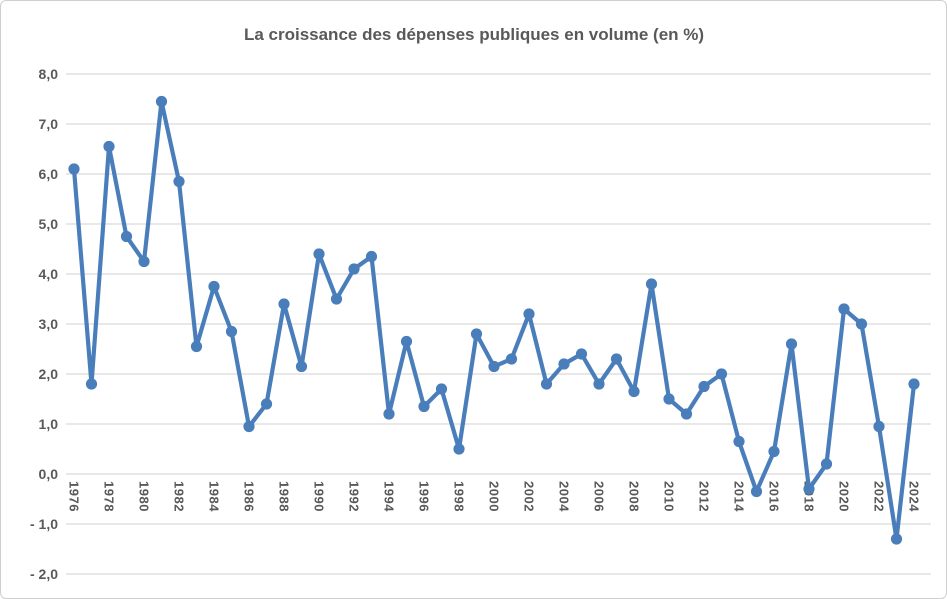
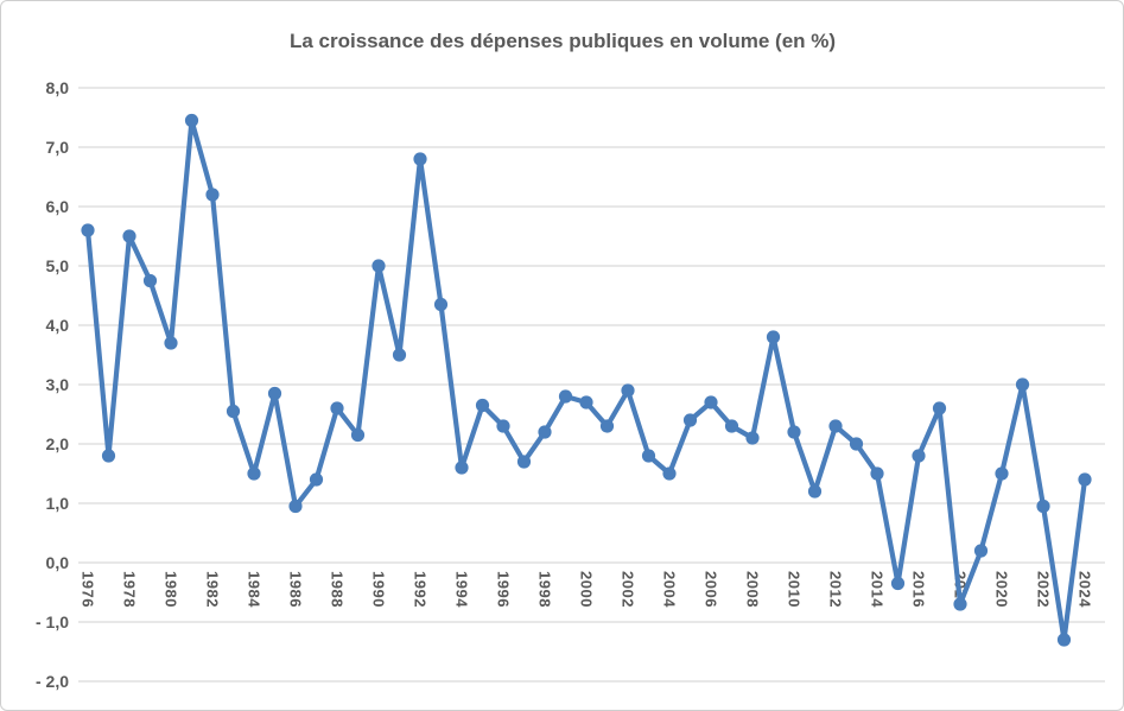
1976: 6,1 -> 5,6
1978: 6,5 -> 5,5
1980: 4,2 -> 3,7
1982: 5,8 -> 6,2
1984: 3,8 -> 1,5
1988: 3,4 -> 2,6
1990: 4,4 -> 5,0
1992: 4,1 -> 6,8
1994: 1,2 -> 1,6
1996: 1,4 -> 2,3
1998: 0,5 -> 2,2
2000: 2,1 -> 2,7
2002: 3,2 -> 2,9
2004: 2,2 -> 1,5
2006: 1,8 -> 2,7
2008: 1,6 -> 2,1
2010: 1,5 -> 2,2
2012: 1,8 -> 2,3
2014: 0,7 -> 1,5
2016: 0,5 -> 1,8
2018: -0,3 -> -0,7
2020: 3,3 -> 1,5
2024: 1,8 -> 1,4
